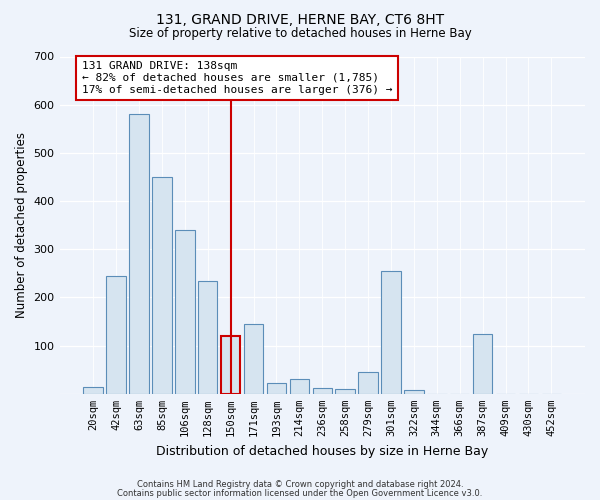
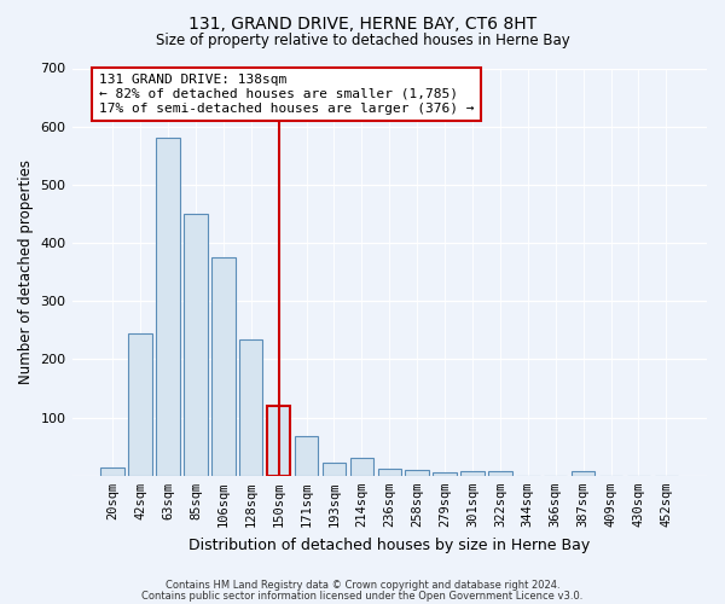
106sqm: 340 -> 375
171sqm: 145 -> 68
279sqm: 45 -> 5
301sqm: 255 -> 8
387sqm: 125 -> 7
